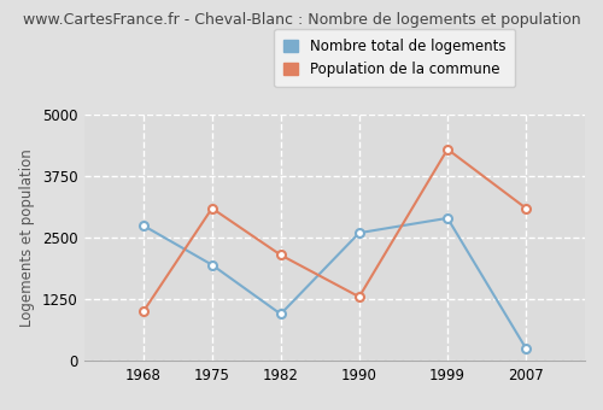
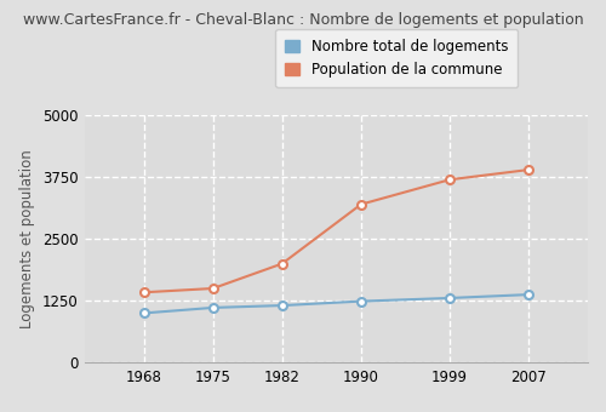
Nombre total de logements/1968: 2750 -> 1000
Population de la commune/1968: 1000 -> 1420
Nombre total de logements/1975: 1950 -> 1110
Population de la commune/1975: 3100 -> 1500
Nombre total de logements/1982: 950 -> 1160
Population de la commune/1982: 2150 -> 2000
Nombre total de logements/1990: 2600 -> 1240
Population de la commune/1990: 1300 -> 3200
Nombre total de logements/1999: 2900 -> 1300
Population de la commune/1999: 4300 -> 3700
Nombre total de logements/2007: 250 -> 1380
Population de la commune/2007: 3100 -> 3900
